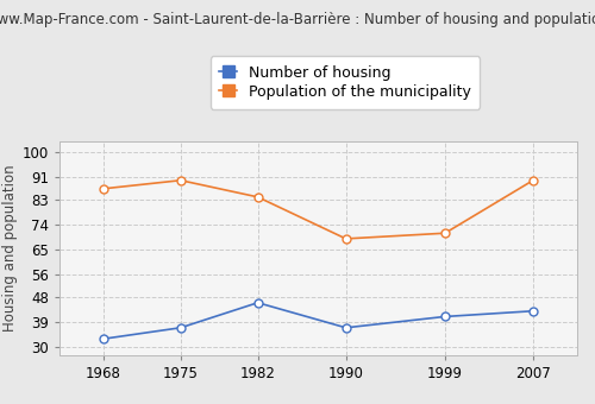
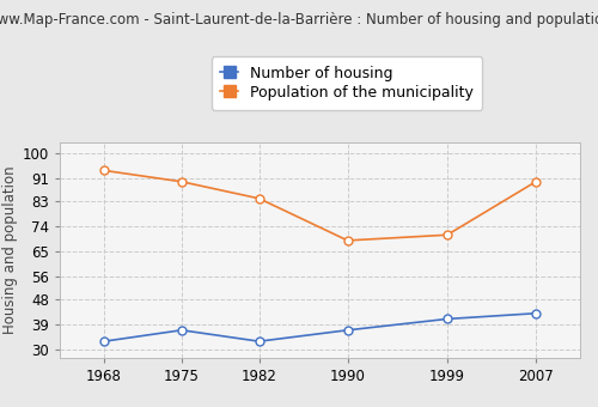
Population of the municipality/1968: 87 -> 94
Number of housing/1982: 46 -> 33
